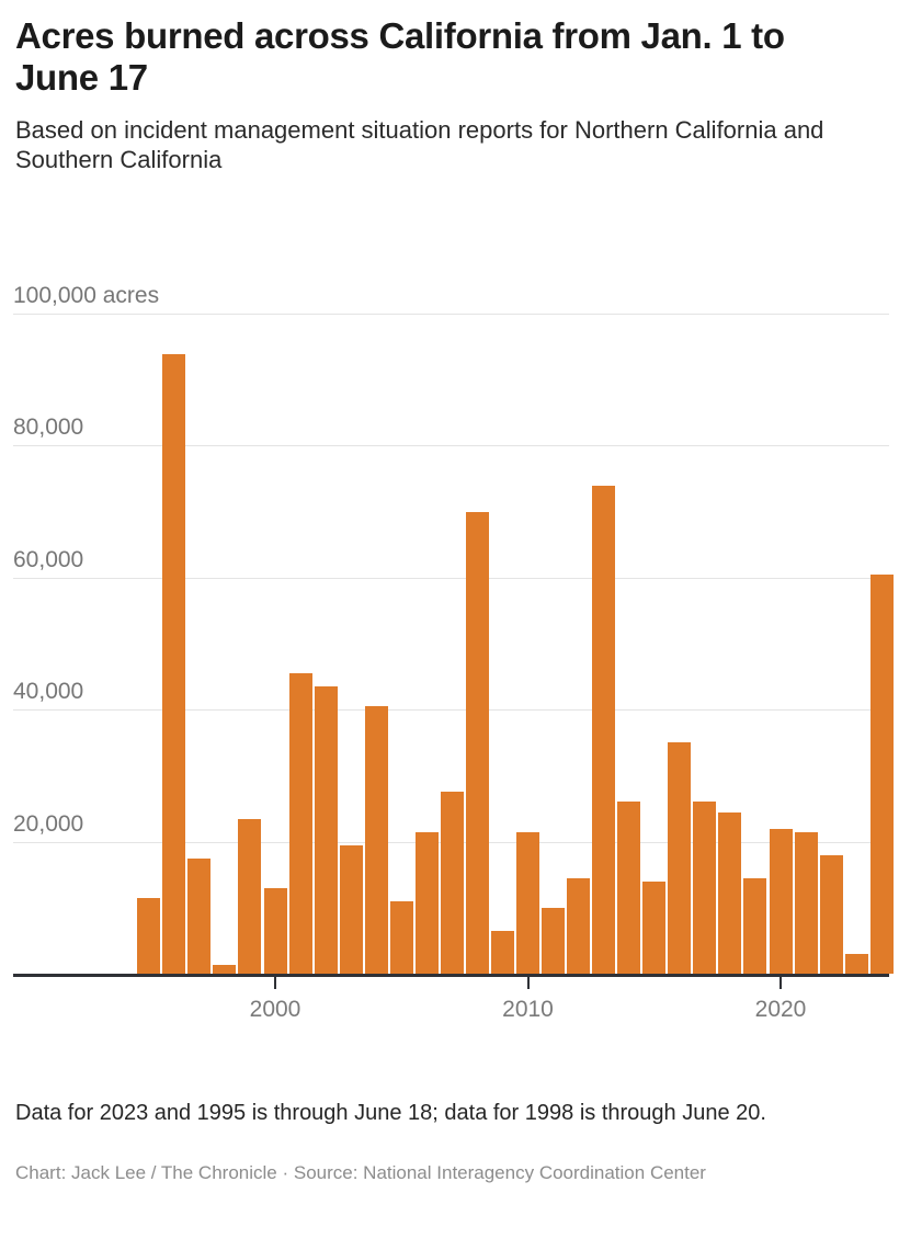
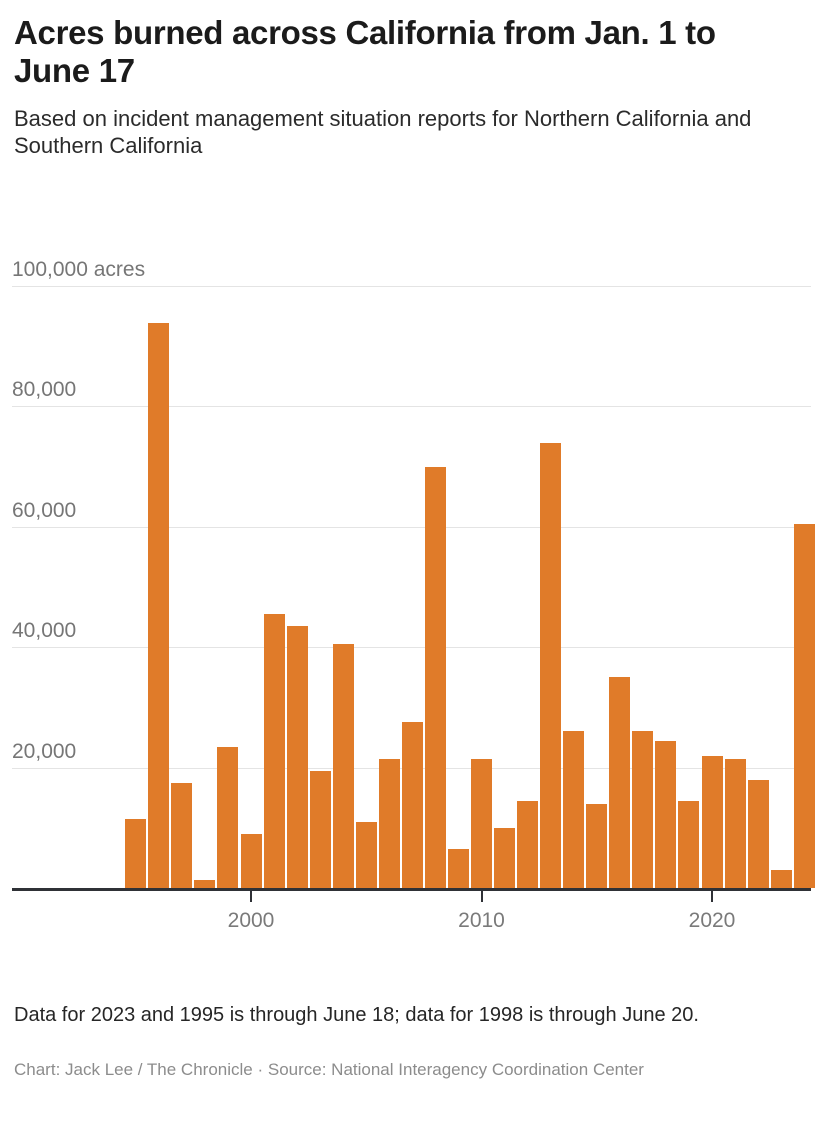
2000: 13000 -> 9000
